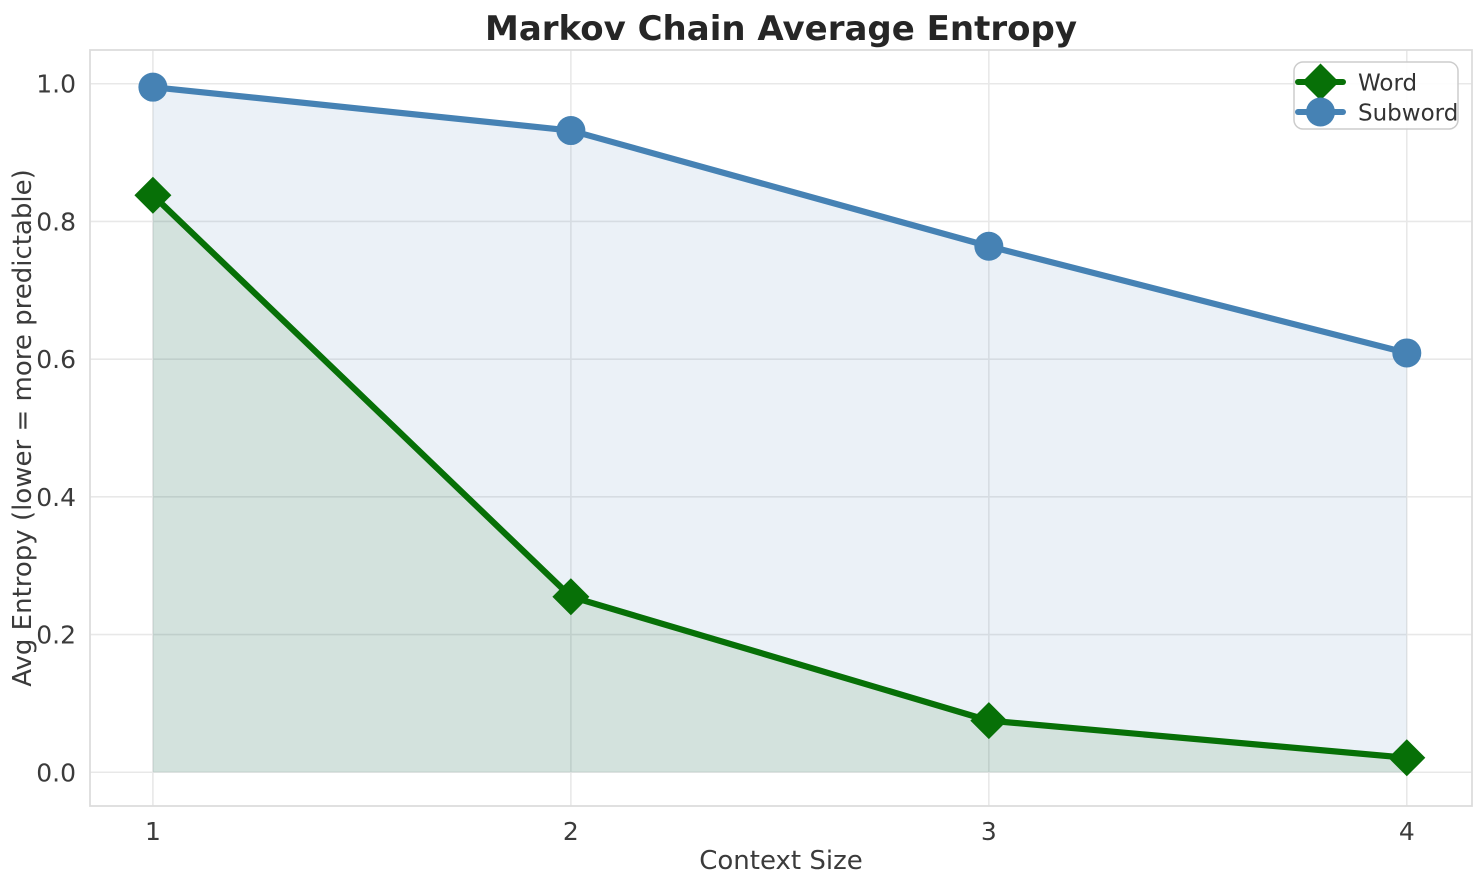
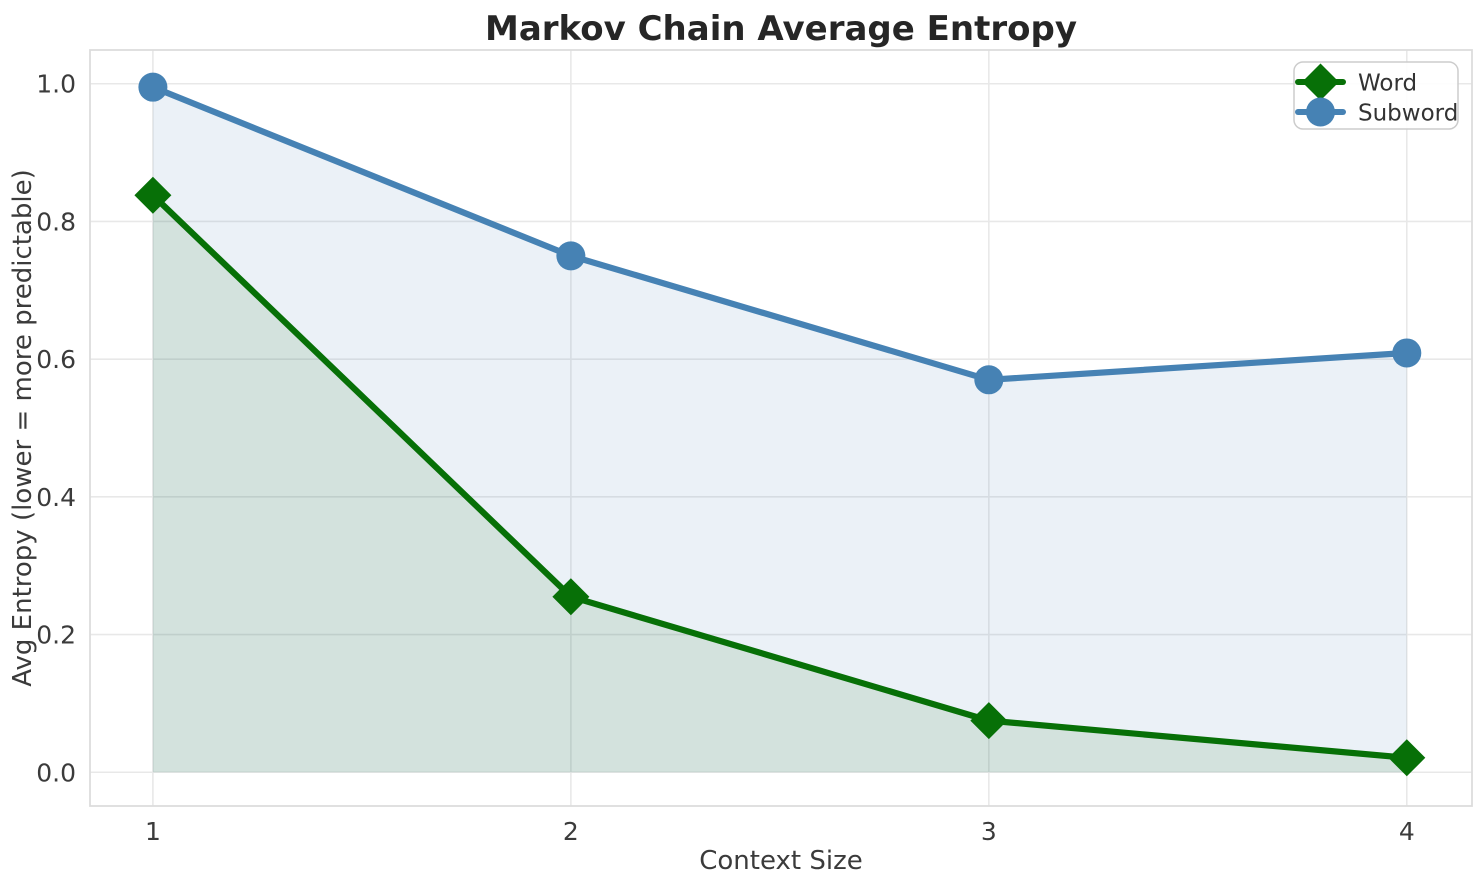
Subword/2: 0.93 -> 0.75
Subword/3: 0.76 -> 0.57
